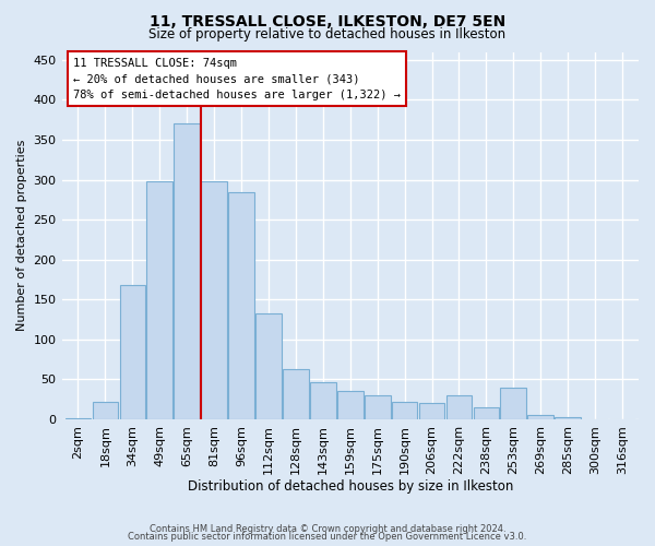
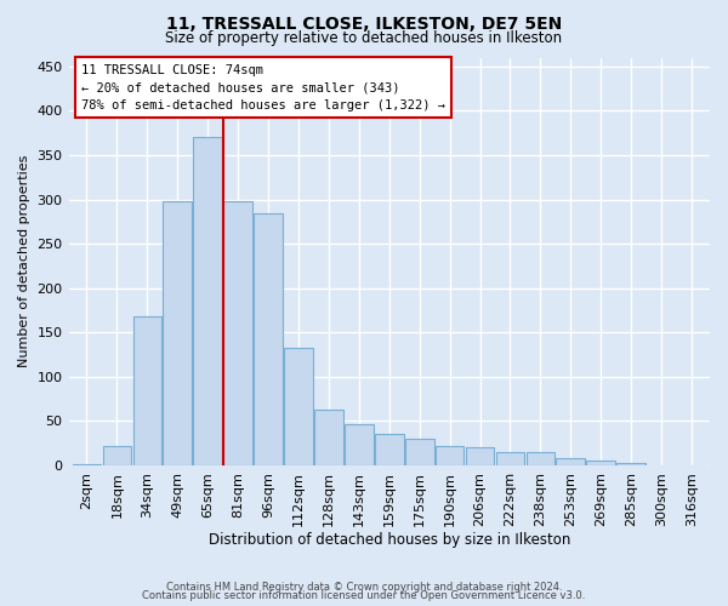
222sqm: 30 -> 15
253sqm: 40 -> 8
